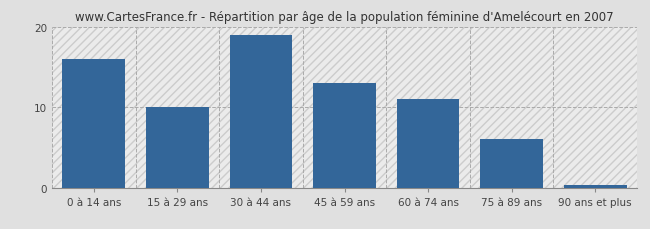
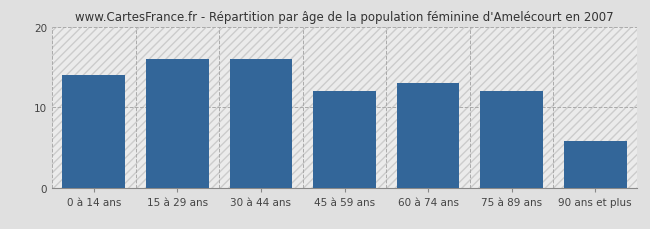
0 à 14 ans: 16.0 -> 14.0
15 à 29 ans: 10.0 -> 16.0
30 à 44 ans: 19.0 -> 16.0
45 à 59 ans: 13.0 -> 12.0
60 à 74 ans: 11.0 -> 13.0
75 à 89 ans: 6.0 -> 12.0
90 ans et plus: 0.3 -> 5.8
